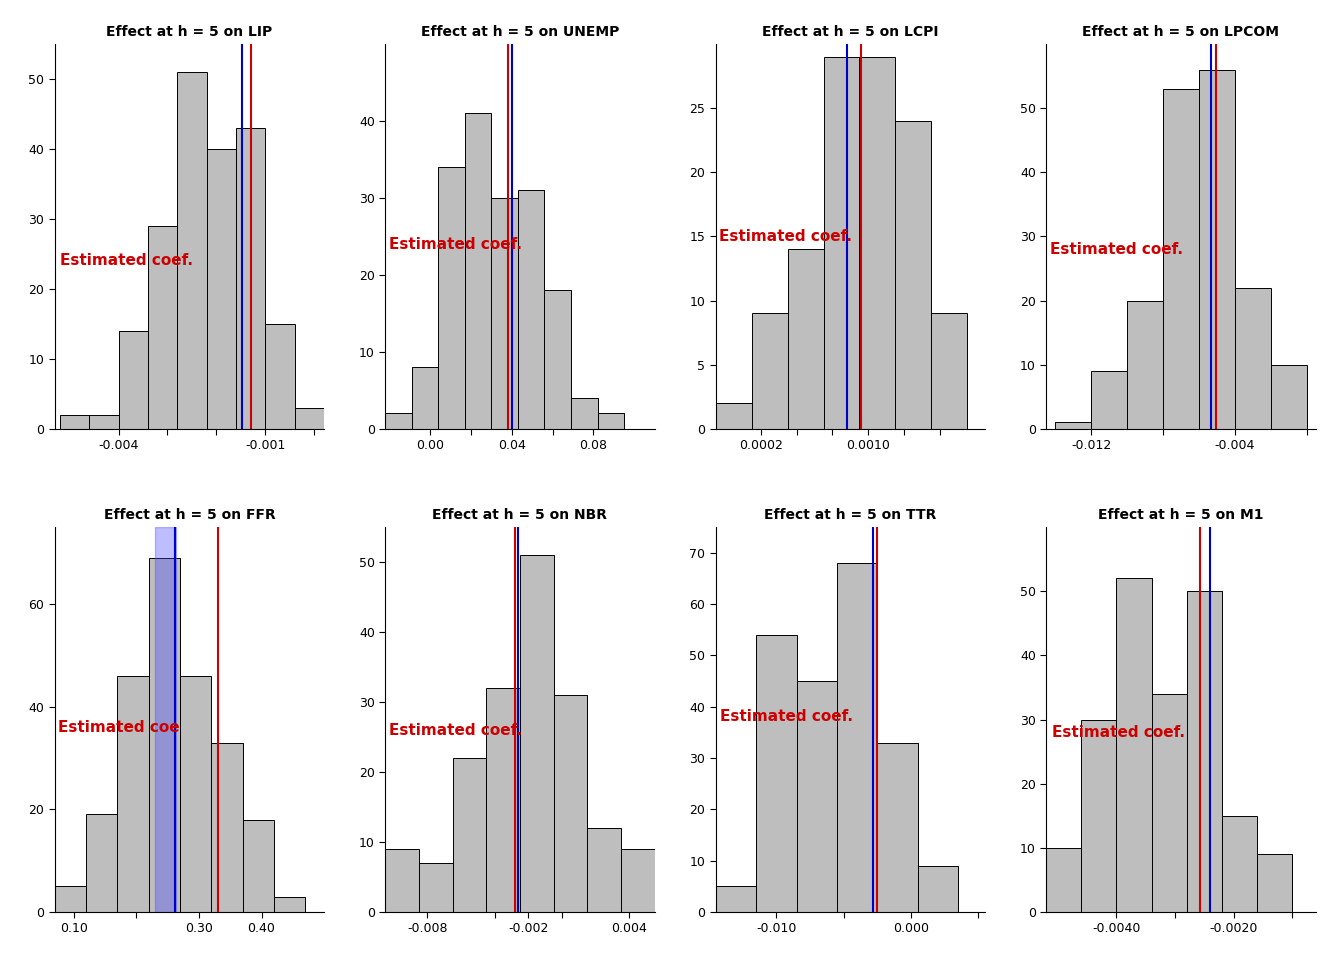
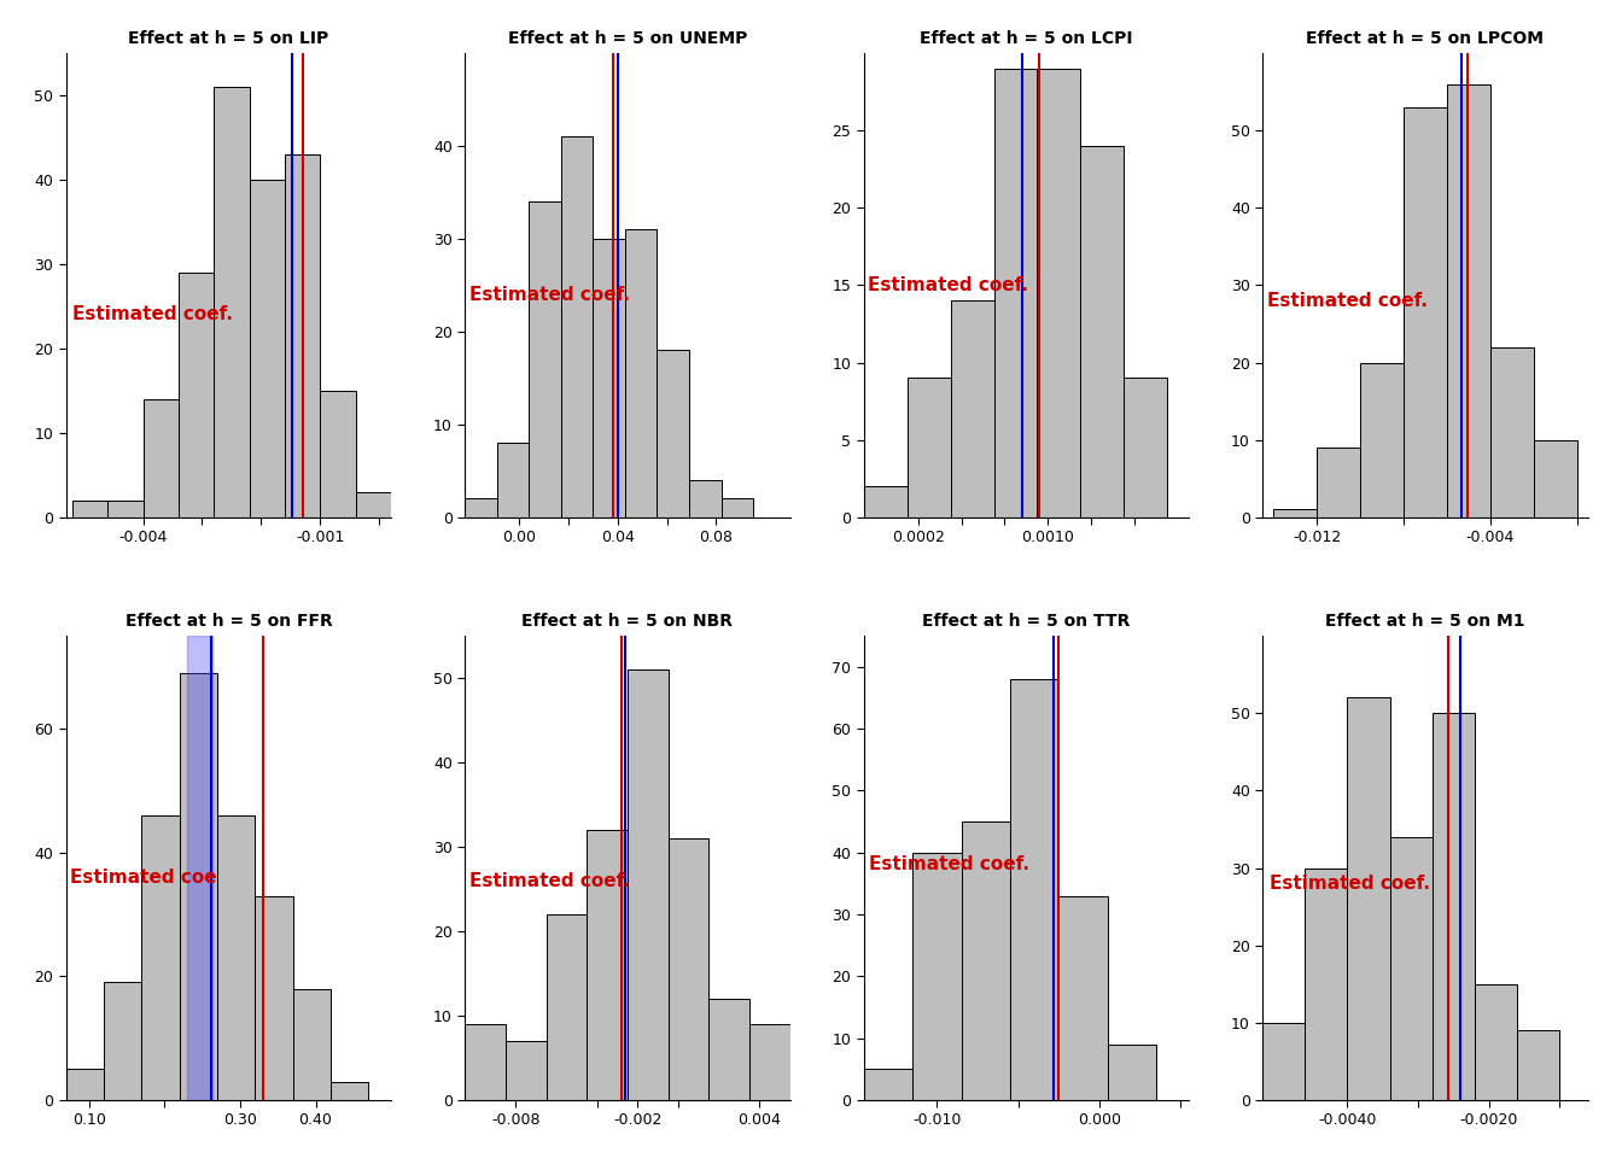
Effect at h = 5 on TTR/-0.010: 54 -> 40
